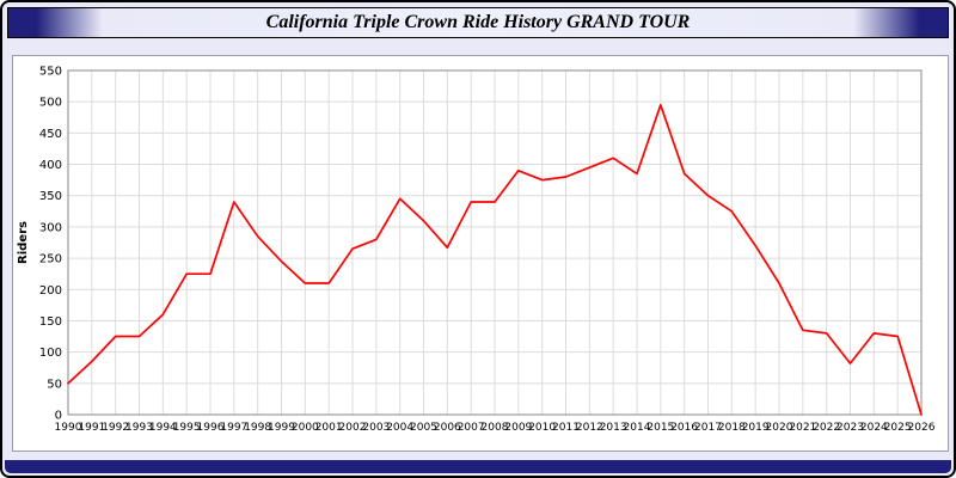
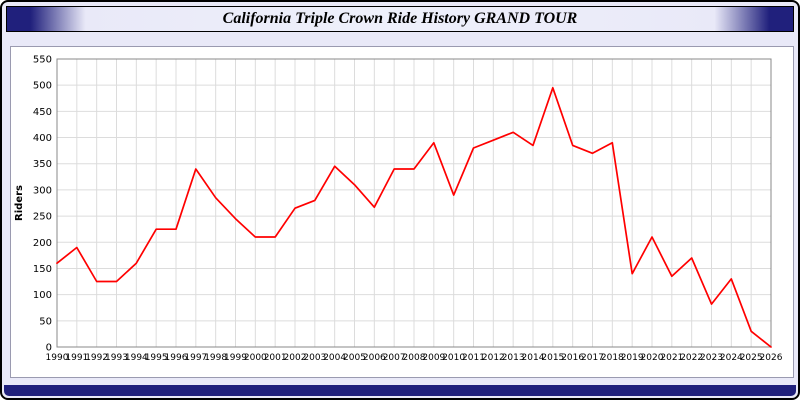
1990: 50 -> 160
1991: 80 -> 190
2010: 380 -> 290
2017: 350 -> 370
2018: 320 -> 390
2019: 270 -> 140
2022: 130 -> 170
2025: 120 -> 30
